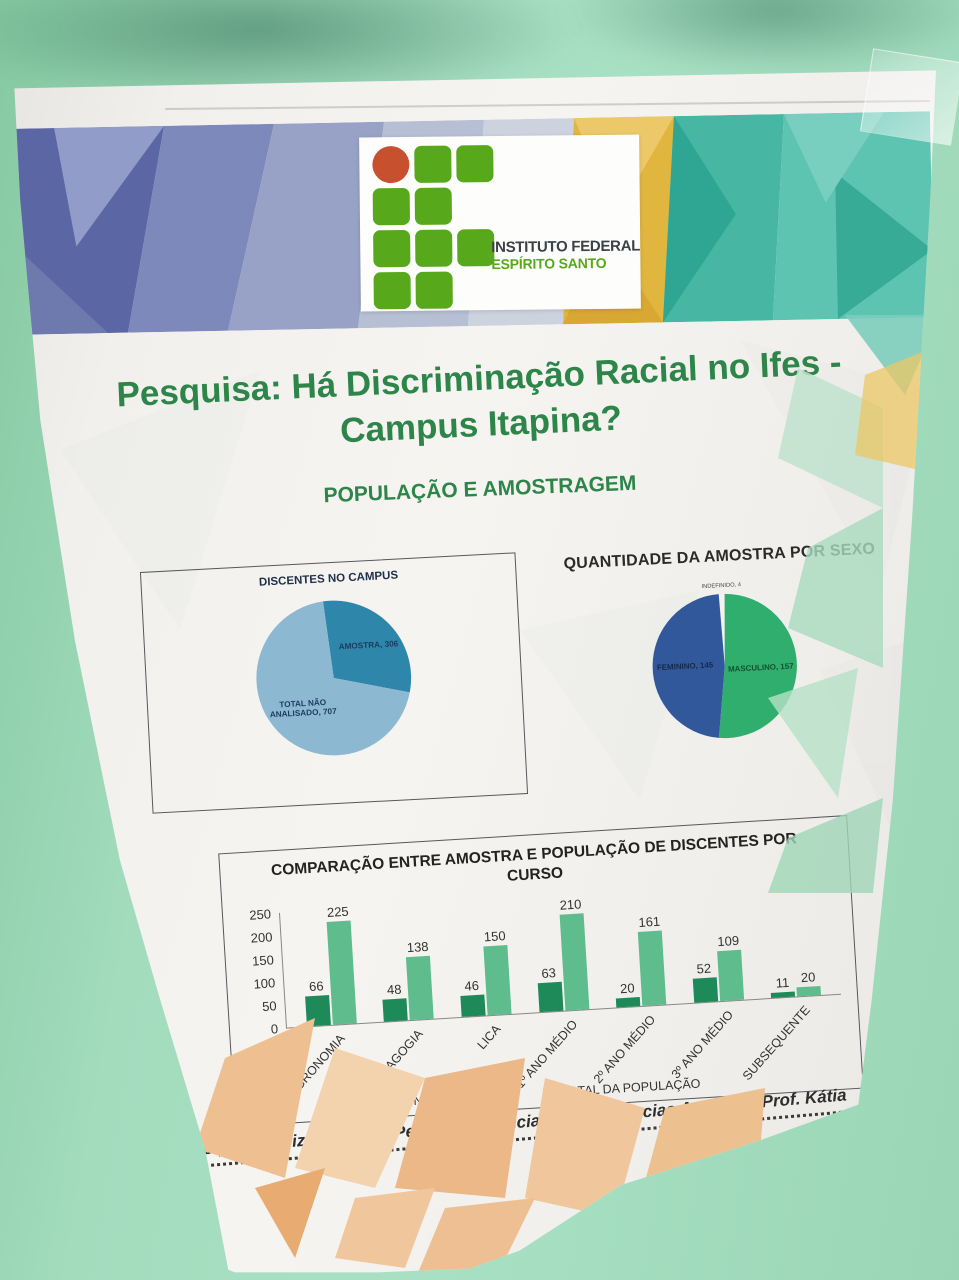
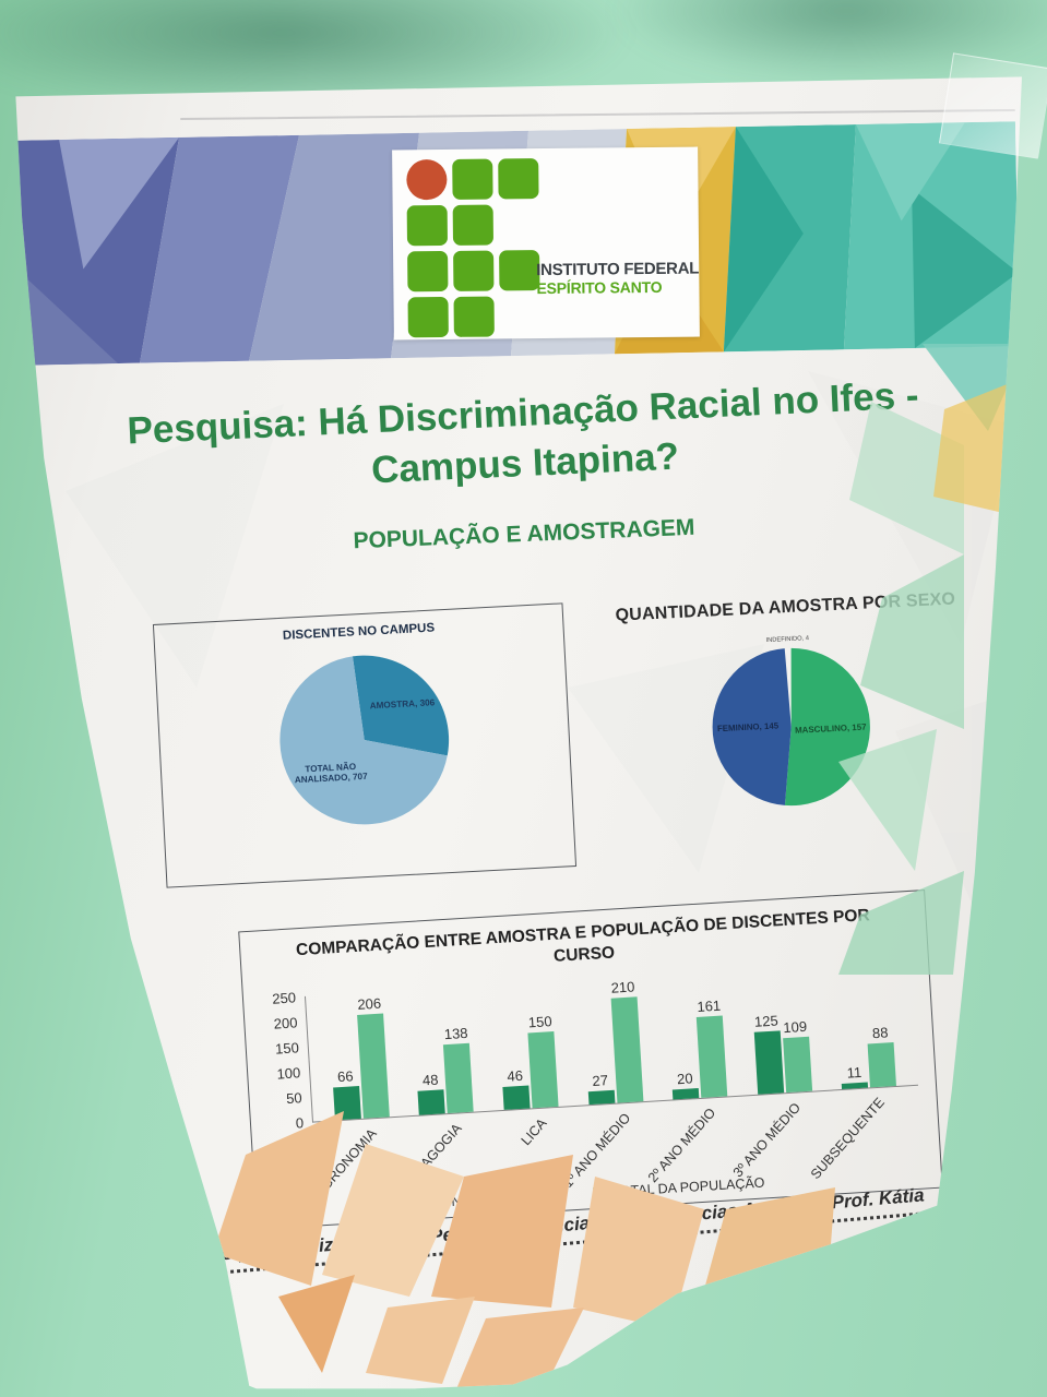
COMPARAÇÃO ENTRE AMOSTRA E POPULAÇÃO DE DISCENTES POR CURSO/TOTAL DA POPULAÇÃO/AGRONOMIA: 225 -> 206
COMPARAÇÃO ENTRE AMOSTRA E POPULAÇÃO DE DISCENTES POR CURSO/Nº DA AMOSTRA/1º ANO MÉDIO: 63 -> 27
COMPARAÇÃO ENTRE AMOSTRA E POPULAÇÃO DE DISCENTES POR CURSO/Nº DA AMOSTRA/3º ANO MÉDIO: 52 -> 125
COMPARAÇÃO ENTRE AMOSTRA E POPULAÇÃO DE DISCENTES POR CURSO/TOTAL DA POPULAÇÃO/SUBSEQUENTE: 20 -> 88
